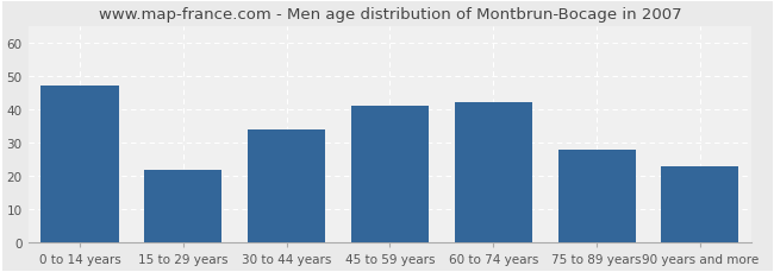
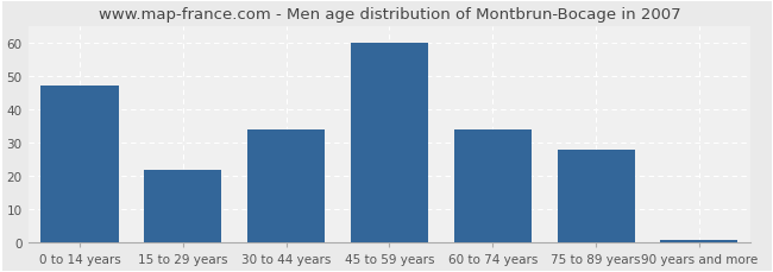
45 to 59 years: 41 -> 60
60 to 74 years: 42 -> 34
90 years and more: 23 -> 1
